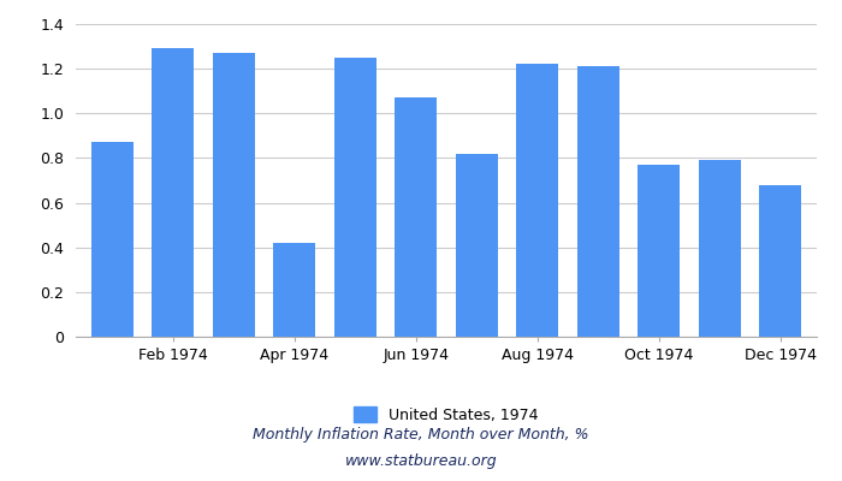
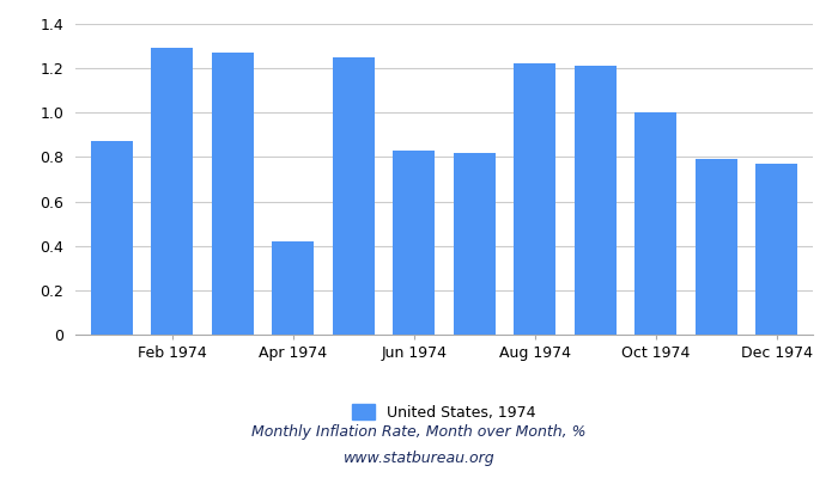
Jun 1974: 1.07 -> 0.83
Oct 1974: 0.77 -> 1.00
Dec 1974: 0.68 -> 0.77
